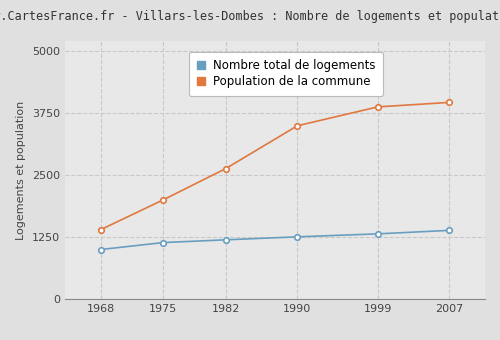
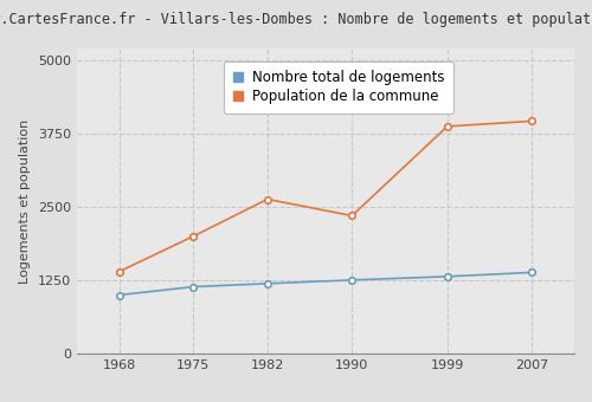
Population de la commune/1990: 3490 -> 2350
